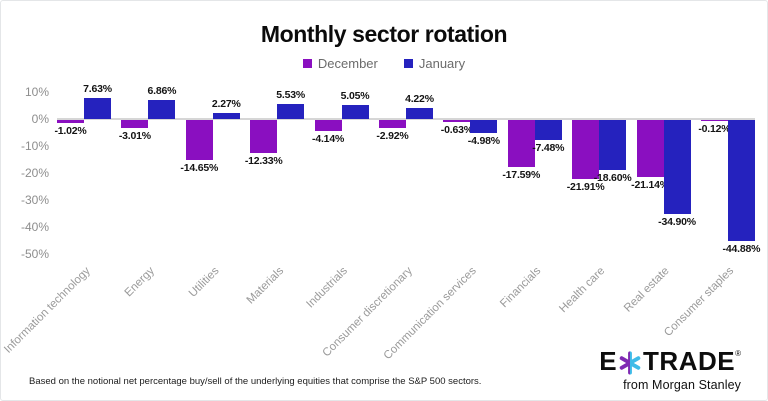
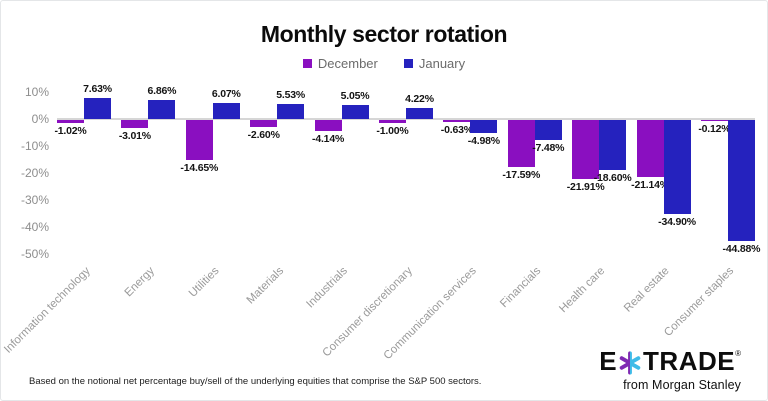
January/Utilities: 2.27% -> 6.07%
December/Materials: -12.33% -> -2.60%
December/Consumer discretionary: -2.92% -> -1.00%
